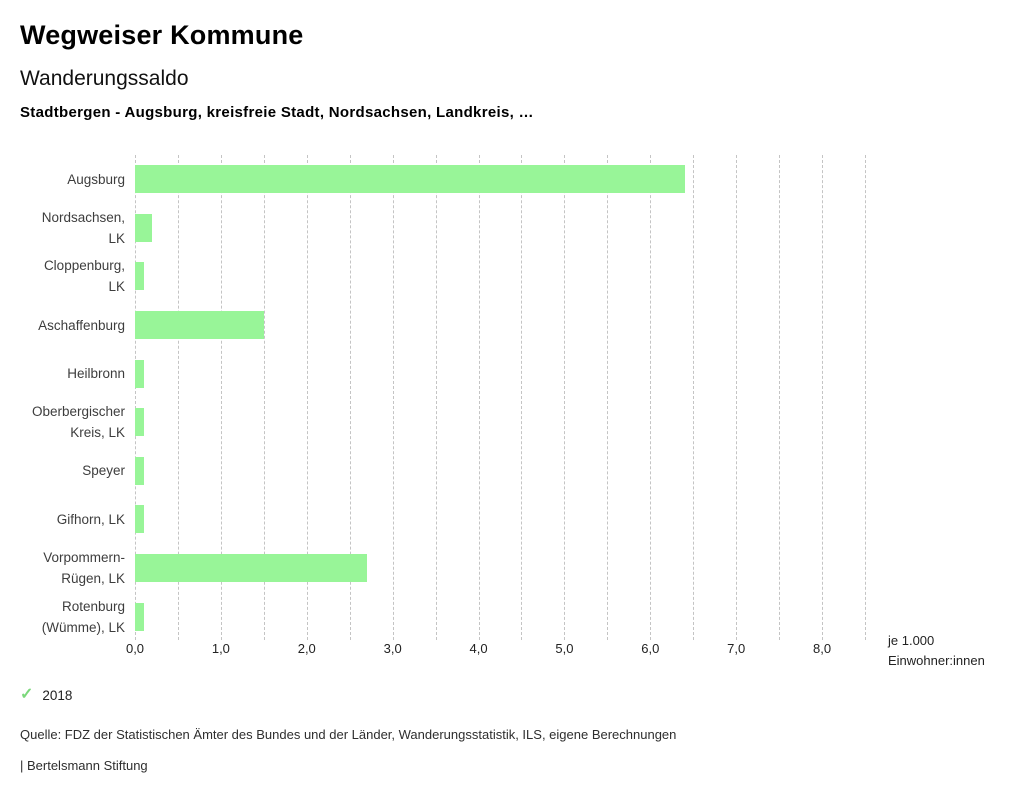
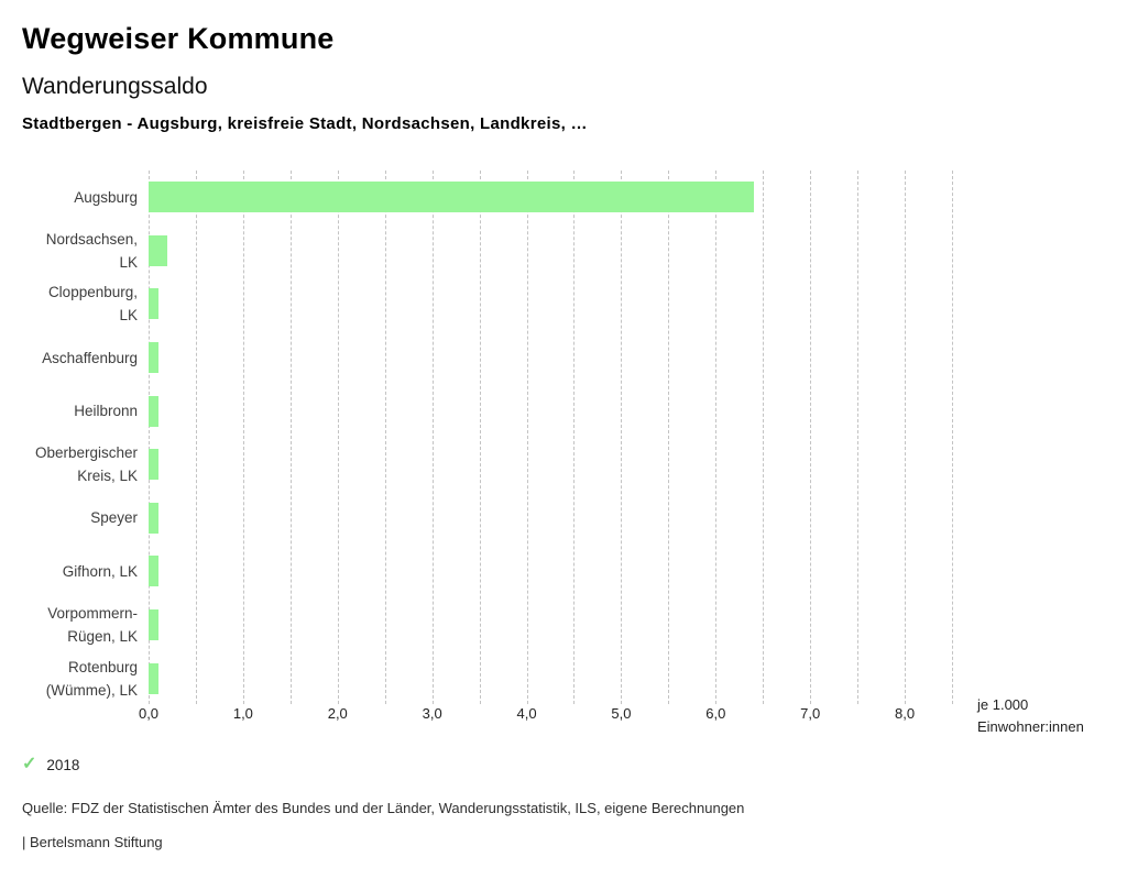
Aschaffenburg: 1,5 -> 0,1
Vorpommern-Rügen, LK: 2,7 -> 0,1
